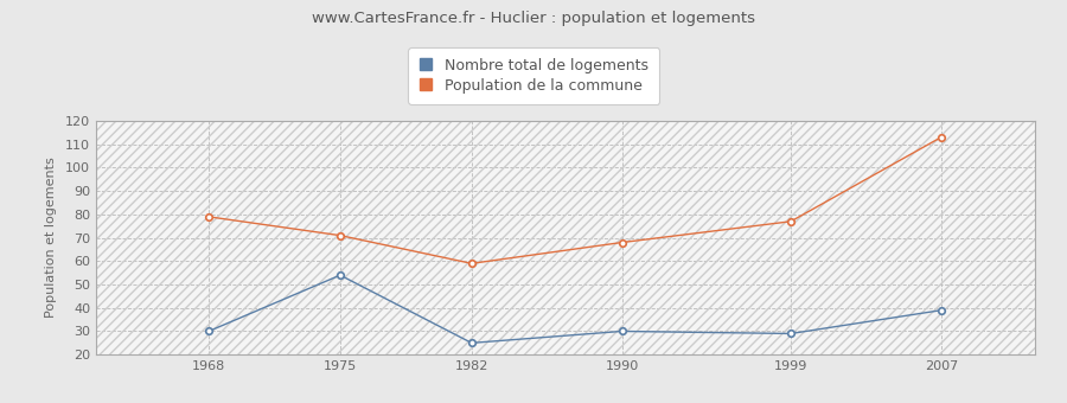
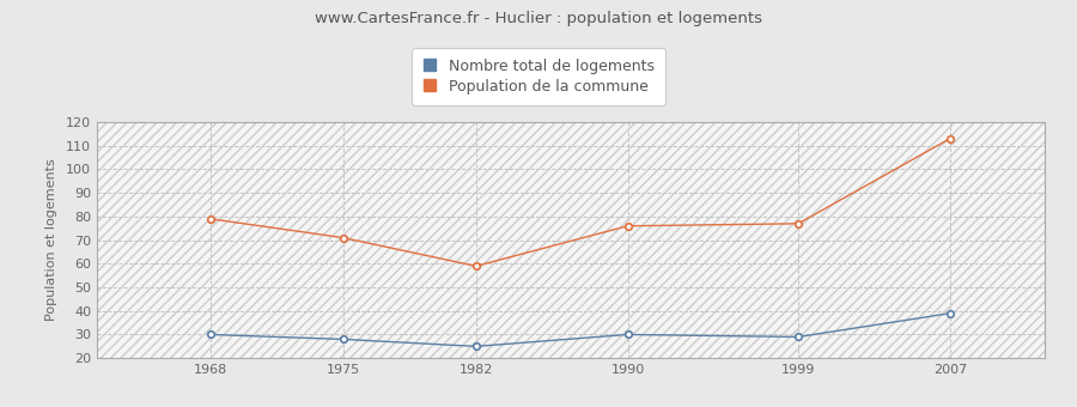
Nombre total de logements/1975: 54 -> 28
Population de la commune/1990: 68 -> 76
